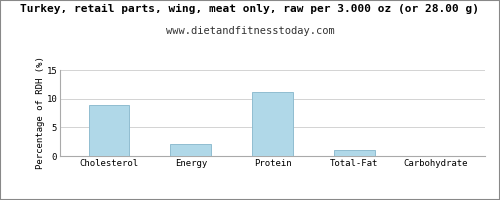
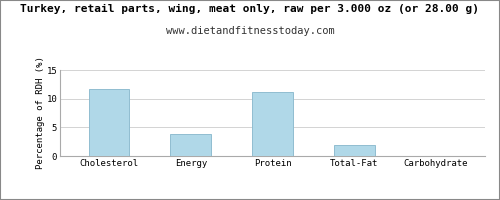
Cholesterol: 8.9 -> 11.6
Energy: 2.1 -> 3.8
Total-Fat: 1.0 -> 2.0
